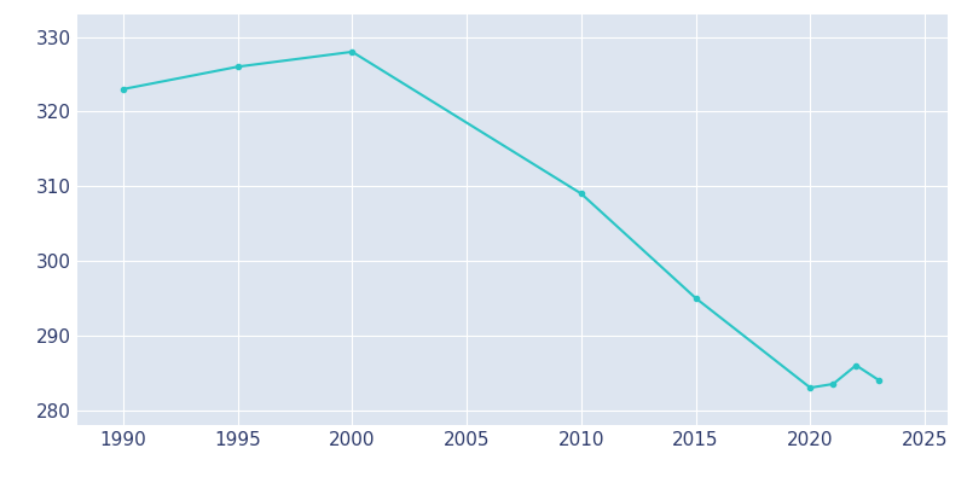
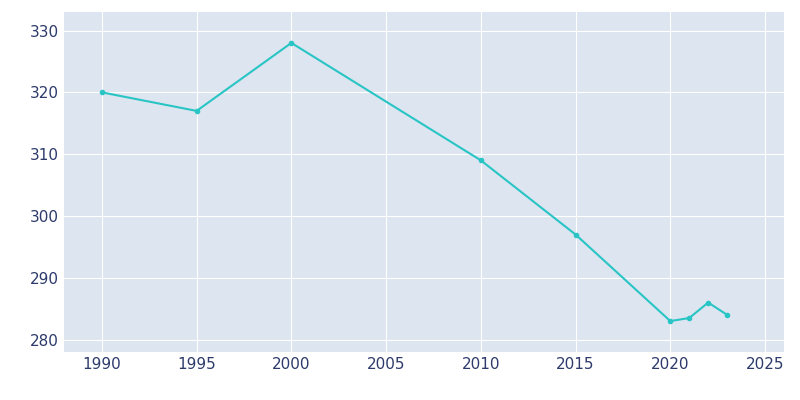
1990: 323.0 -> 320.0
1995: 326.0 -> 317.0
2015: 295.0 -> 297.0
